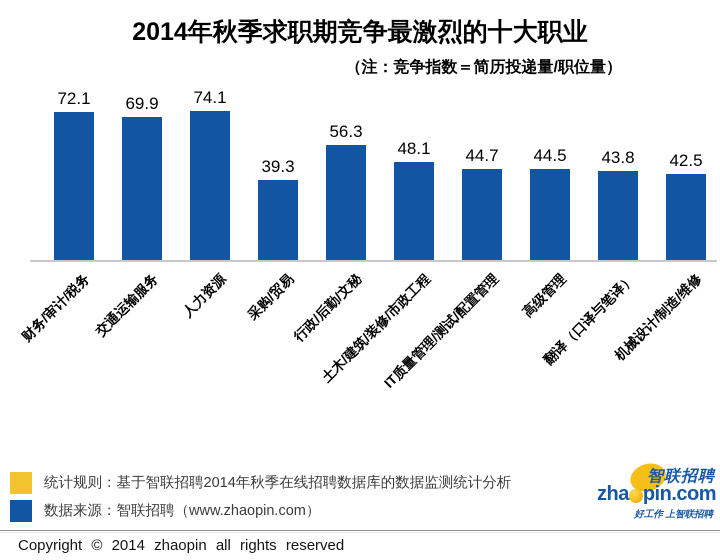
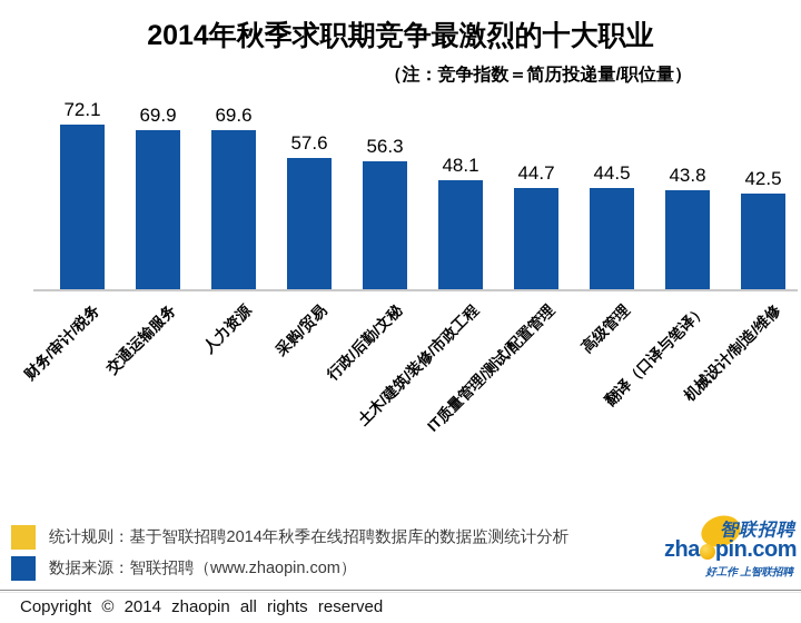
人力资源: 74.1 -> 69.6
采购/贸易: 39.3 -> 57.6
